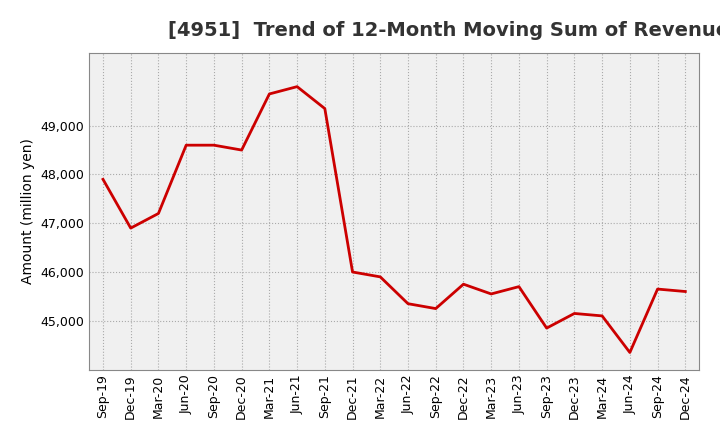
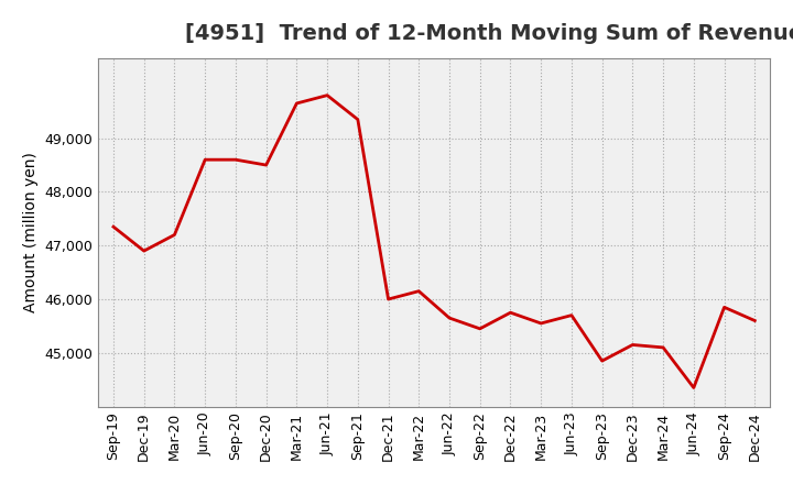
Sep-19: 47,900 -> 47,350
Mar-22: 45,900 -> 46,150
Jun-22: 45,350 -> 45,650
Sep-22: 45,250 -> 45,450
Sep-24: 45,650 -> 45,850
